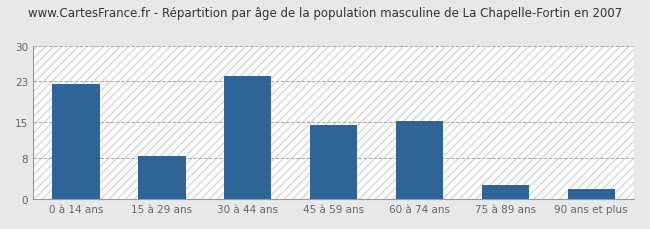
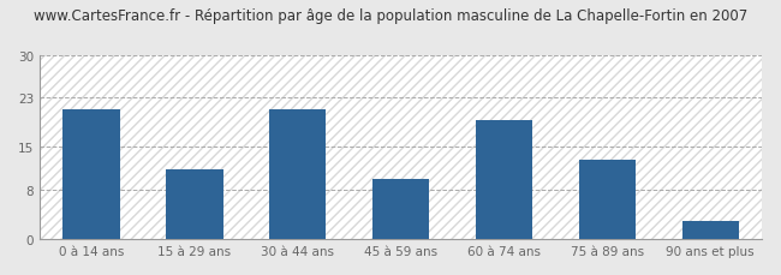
0 à 14 ans: 22.5 -> 21.2
15 à 29 ans: 8.5 -> 11.4
30 à 44 ans: 24.0 -> 21.2
45 à 59 ans: 14.5 -> 9.8
60 à 74 ans: 15.3 -> 19.4
75 à 89 ans: 2.8 -> 13.0
90 ans et plus: 2.0 -> 3.0
